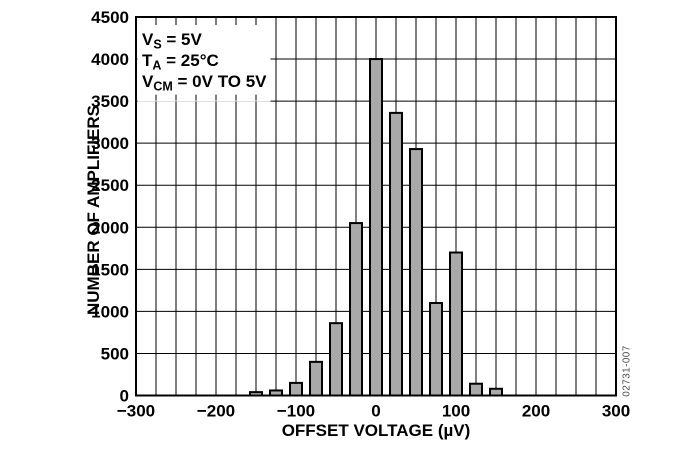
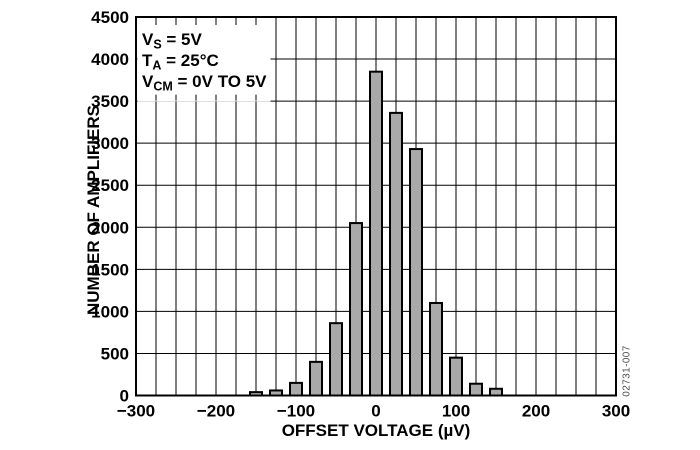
0: 4000 -> 3800
100: 1700 -> 400
